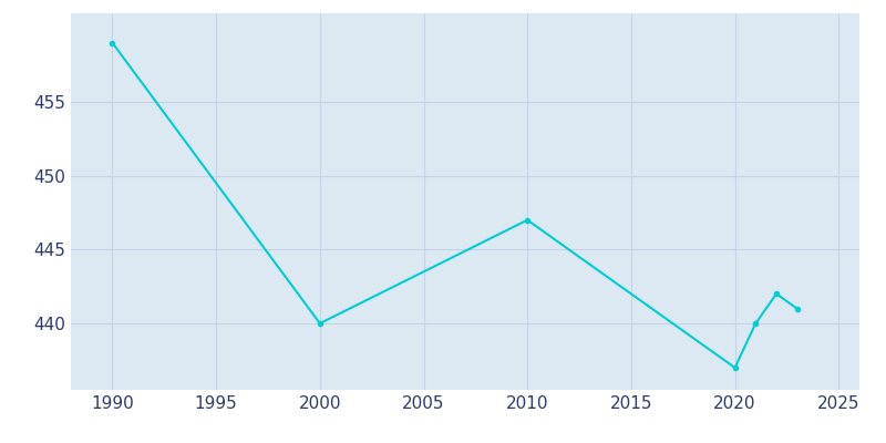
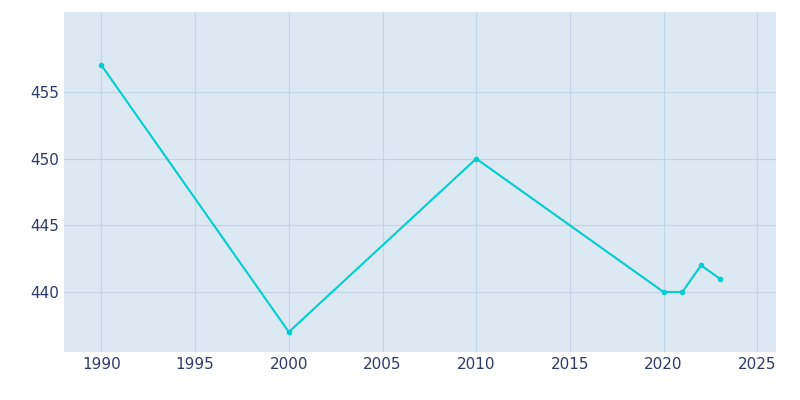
1990: 459 -> 457
2000: 440 -> 437
2010: 447 -> 450
2020: 437 -> 440
